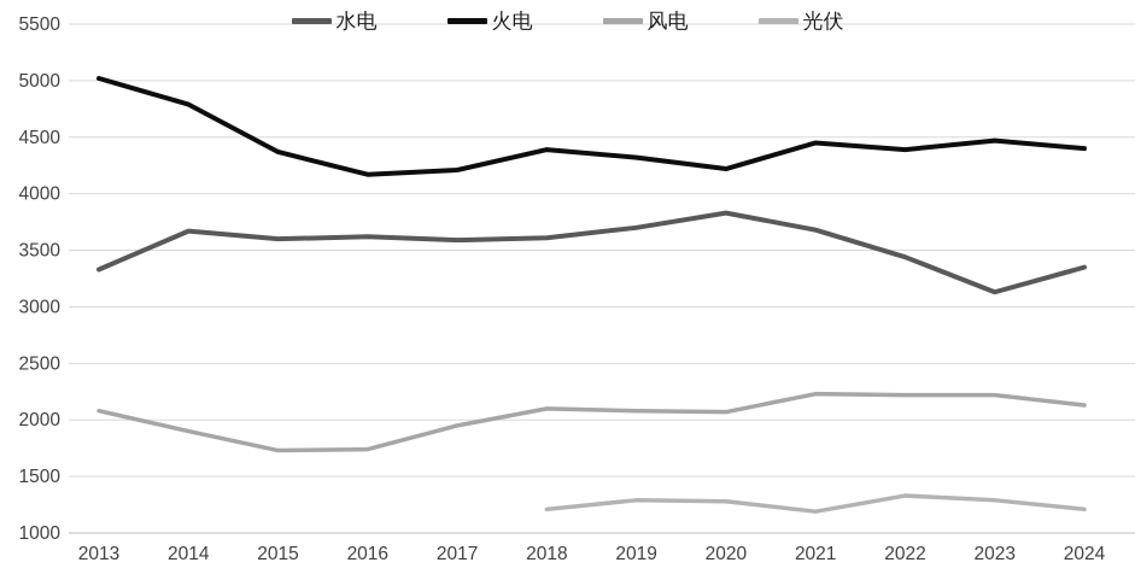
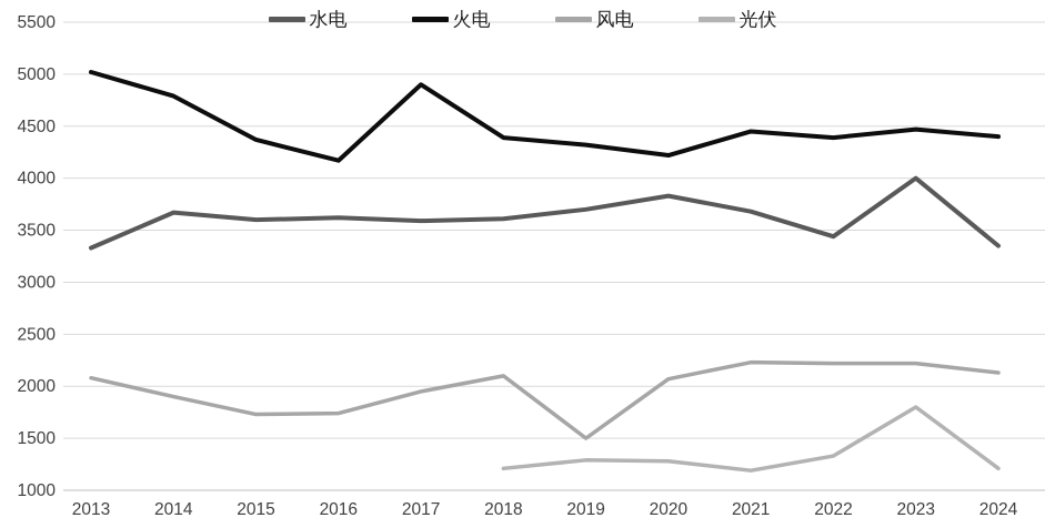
火电/2017: 4200 -> 4900
风电/2019: 2100 -> 1500
水电/2023: 3100 -> 4000
光伏/2023: 1300 -> 1800
